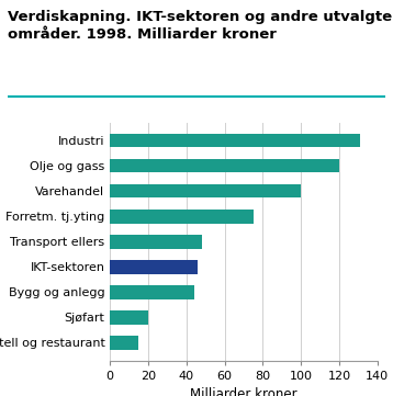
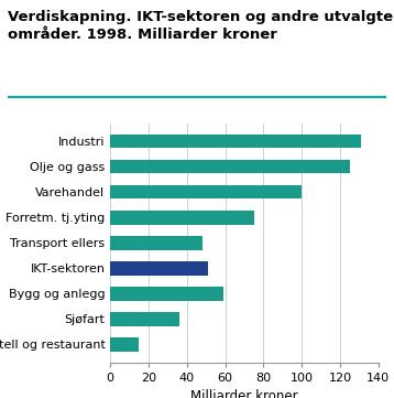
Olje og gass: 120 -> 125
IKT-sektoren: 46 -> 51
Bygg og anlegg: 44 -> 59
Sjøfart: 20 -> 36
